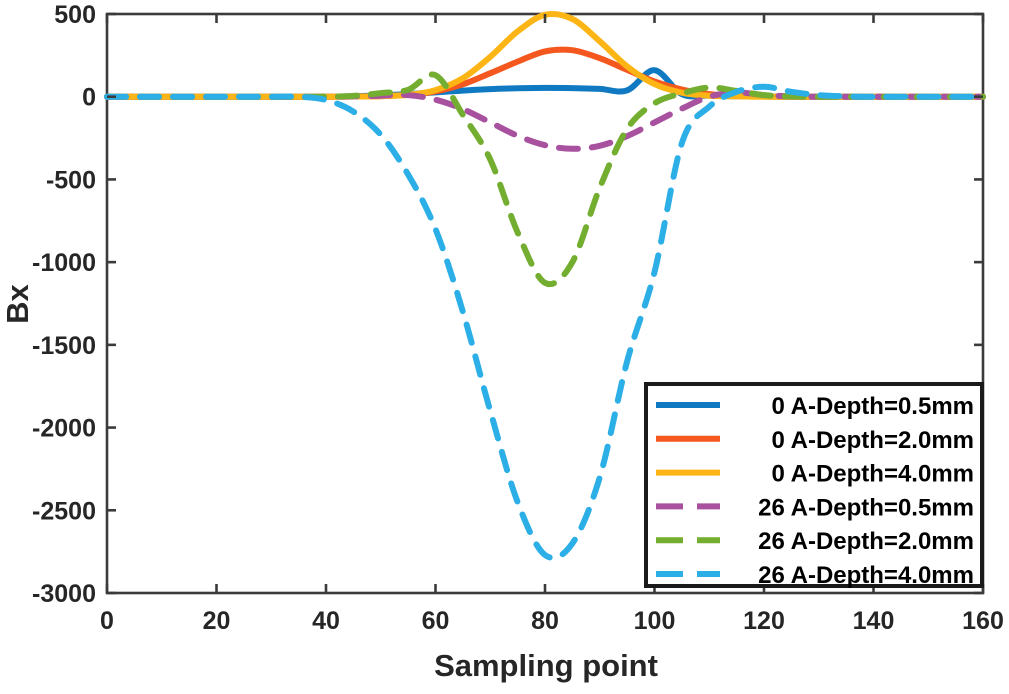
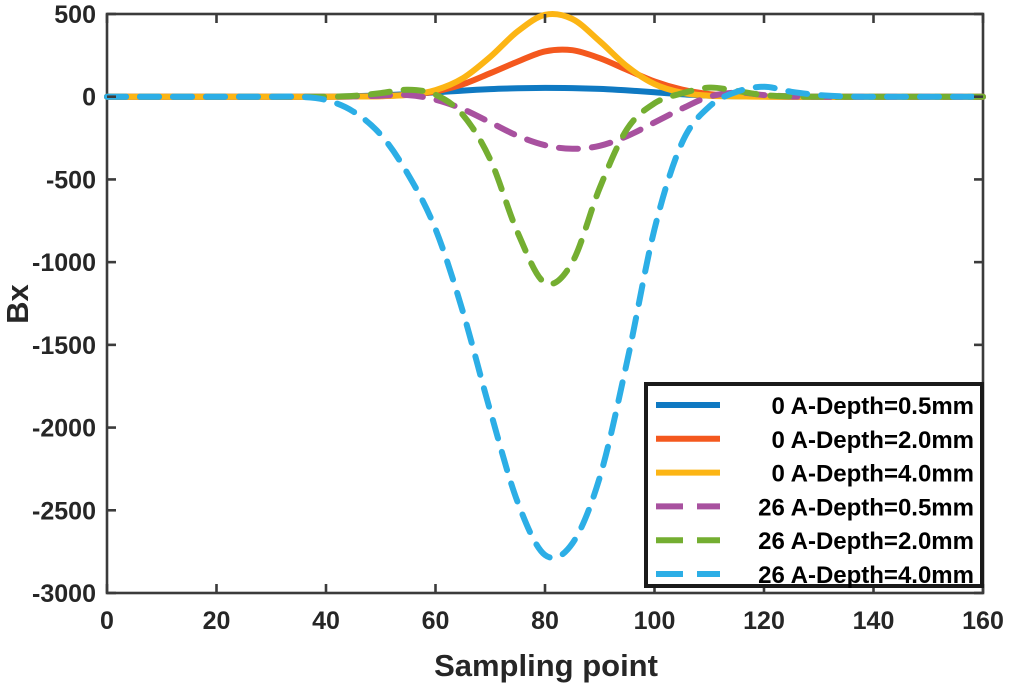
26 A-Depth=2.0mm/60: 130 -> 10
0 A-Depth=0.5mm/100: 160 -> 30
26 A-Depth=4.0mm/100: -1060 -> -800
